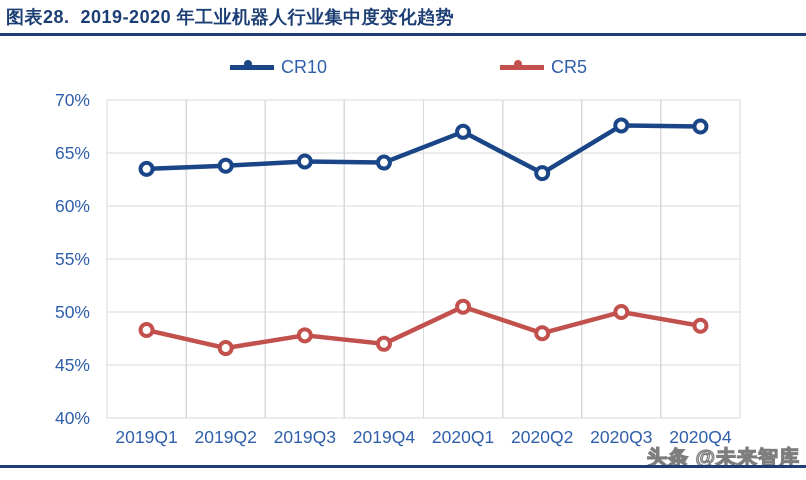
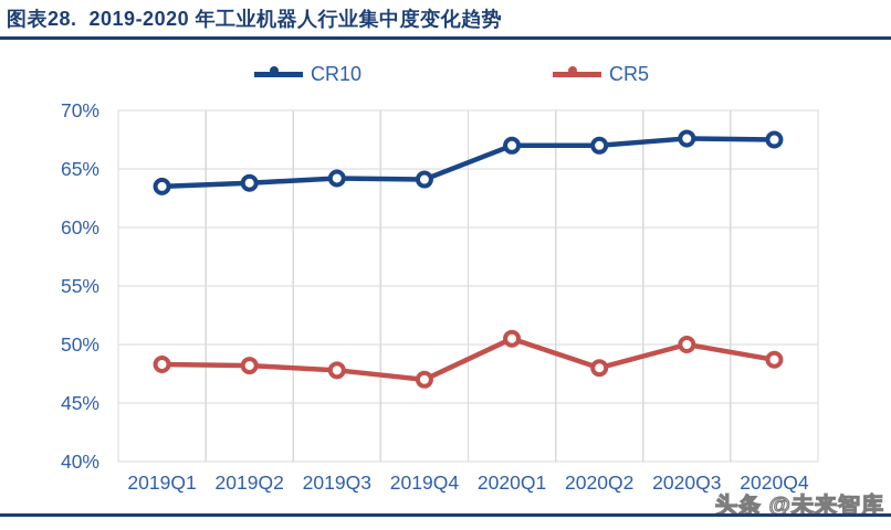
CR5/2019Q2: 46.6% -> 48.2%
CR10/2020Q2: 63.1% -> 67.0%
